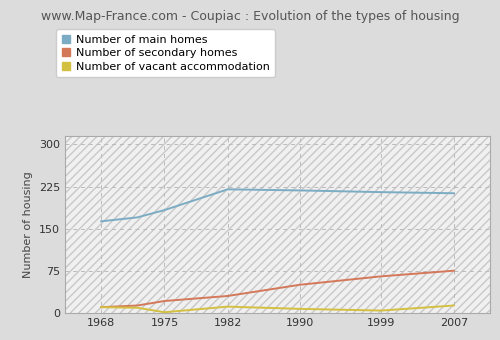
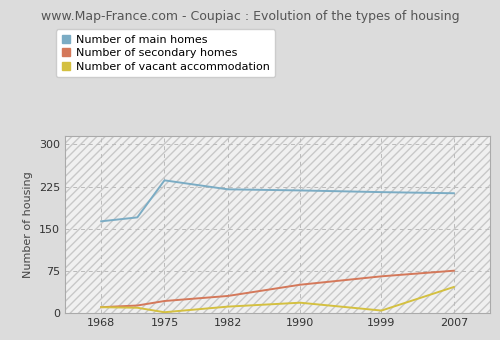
Number of main homes/1975: 183 -> 236
Number of vacant accommodation/1990: 7 -> 18
Number of vacant accommodation/2007: 13 -> 46
